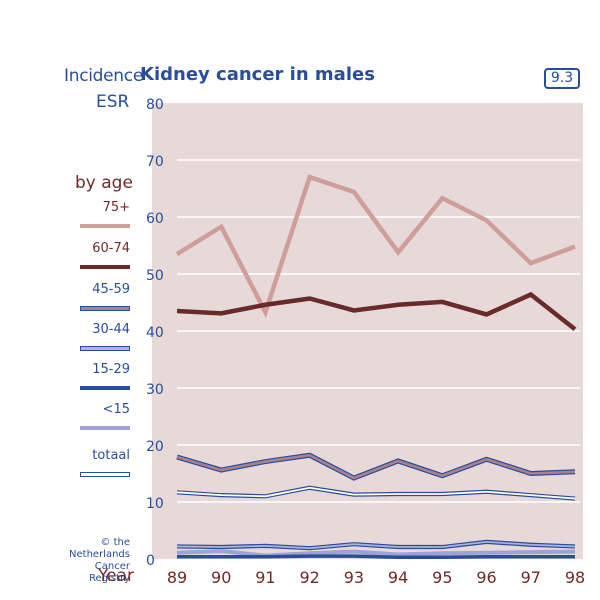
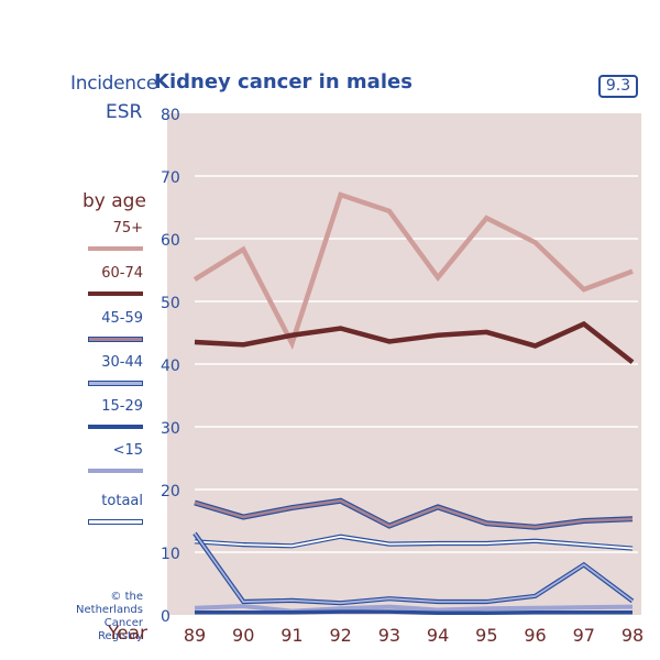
30-44/89: 2 -> 13
45-59/96: 18 -> 14
30-44/97: 2 -> 8
